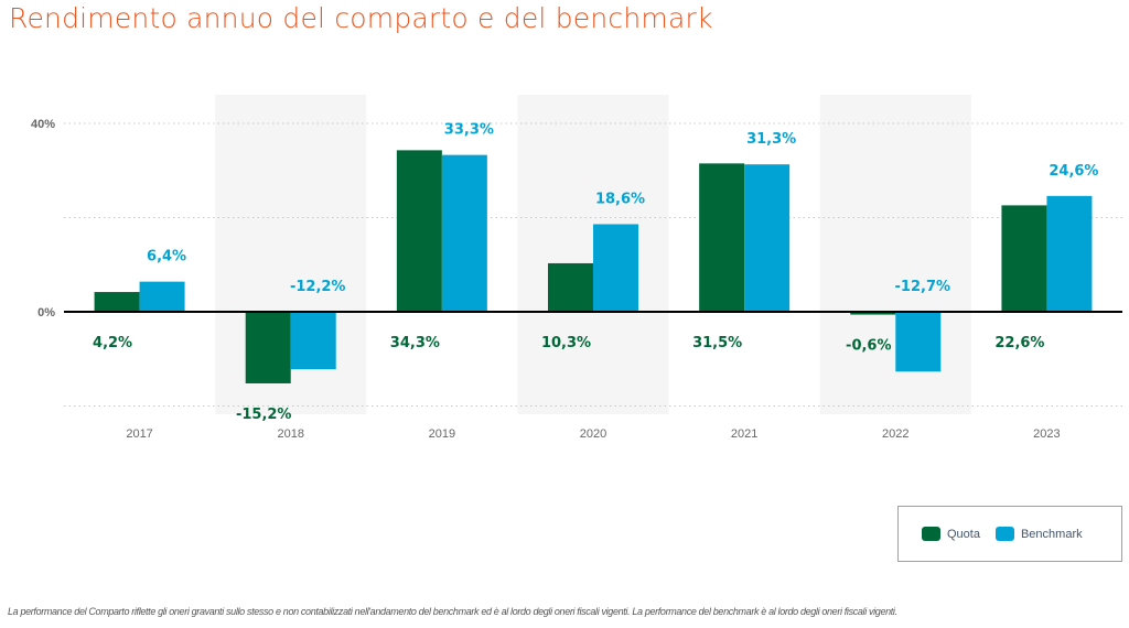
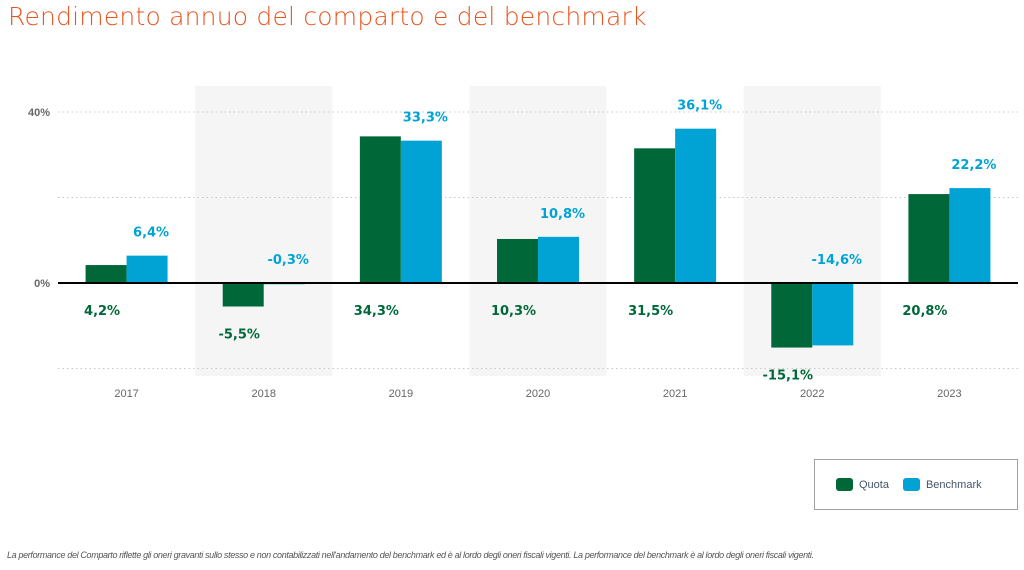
Quota/2018: -15,2% -> -5,5%
Benchmark/2018: -12,2% -> -0,3%
Benchmark/2020: 18,6% -> 10,8%
Benchmark/2021: 31,3% -> 36,1%
Quota/2022: -0,6% -> -15,1%
Benchmark/2022: -12,7% -> -14,6%
Quota/2023: 22,6% -> 20,8%
Benchmark/2023: 24,6% -> 22,2%
